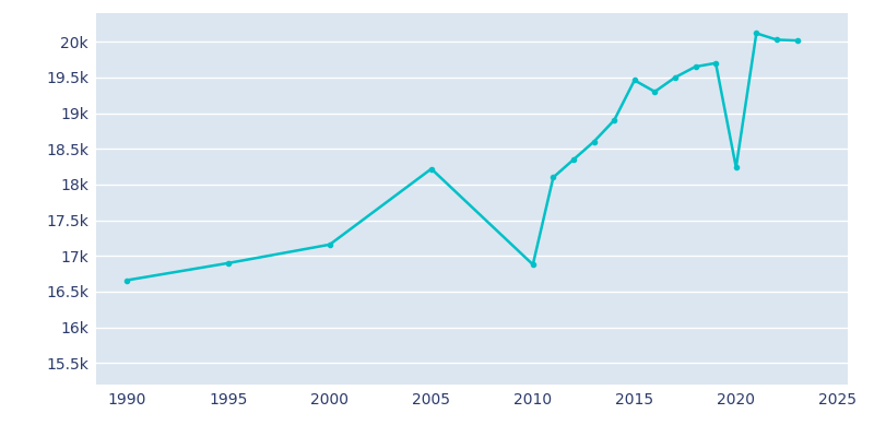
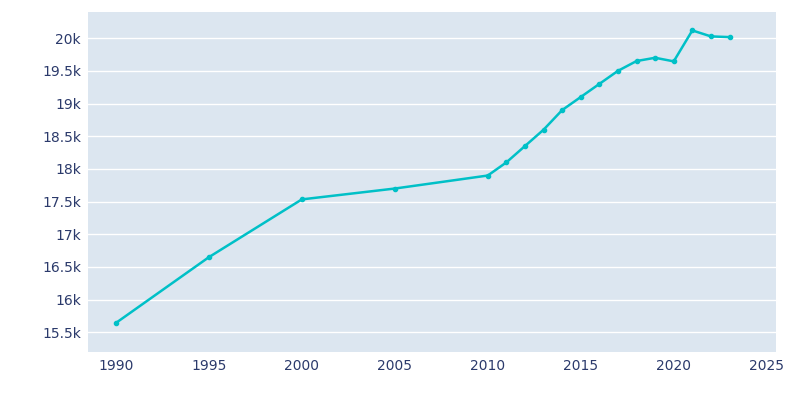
1990: 16.66k -> 15.64k
1995: 16.90k -> 16.65k
2000: 17.16k -> 17.53k
2005: 18.22k -> 17.70k
2010: 16.88k -> 17.90k
2015: 19.46k -> 19.10k
2020: 18.24k -> 19.64k
